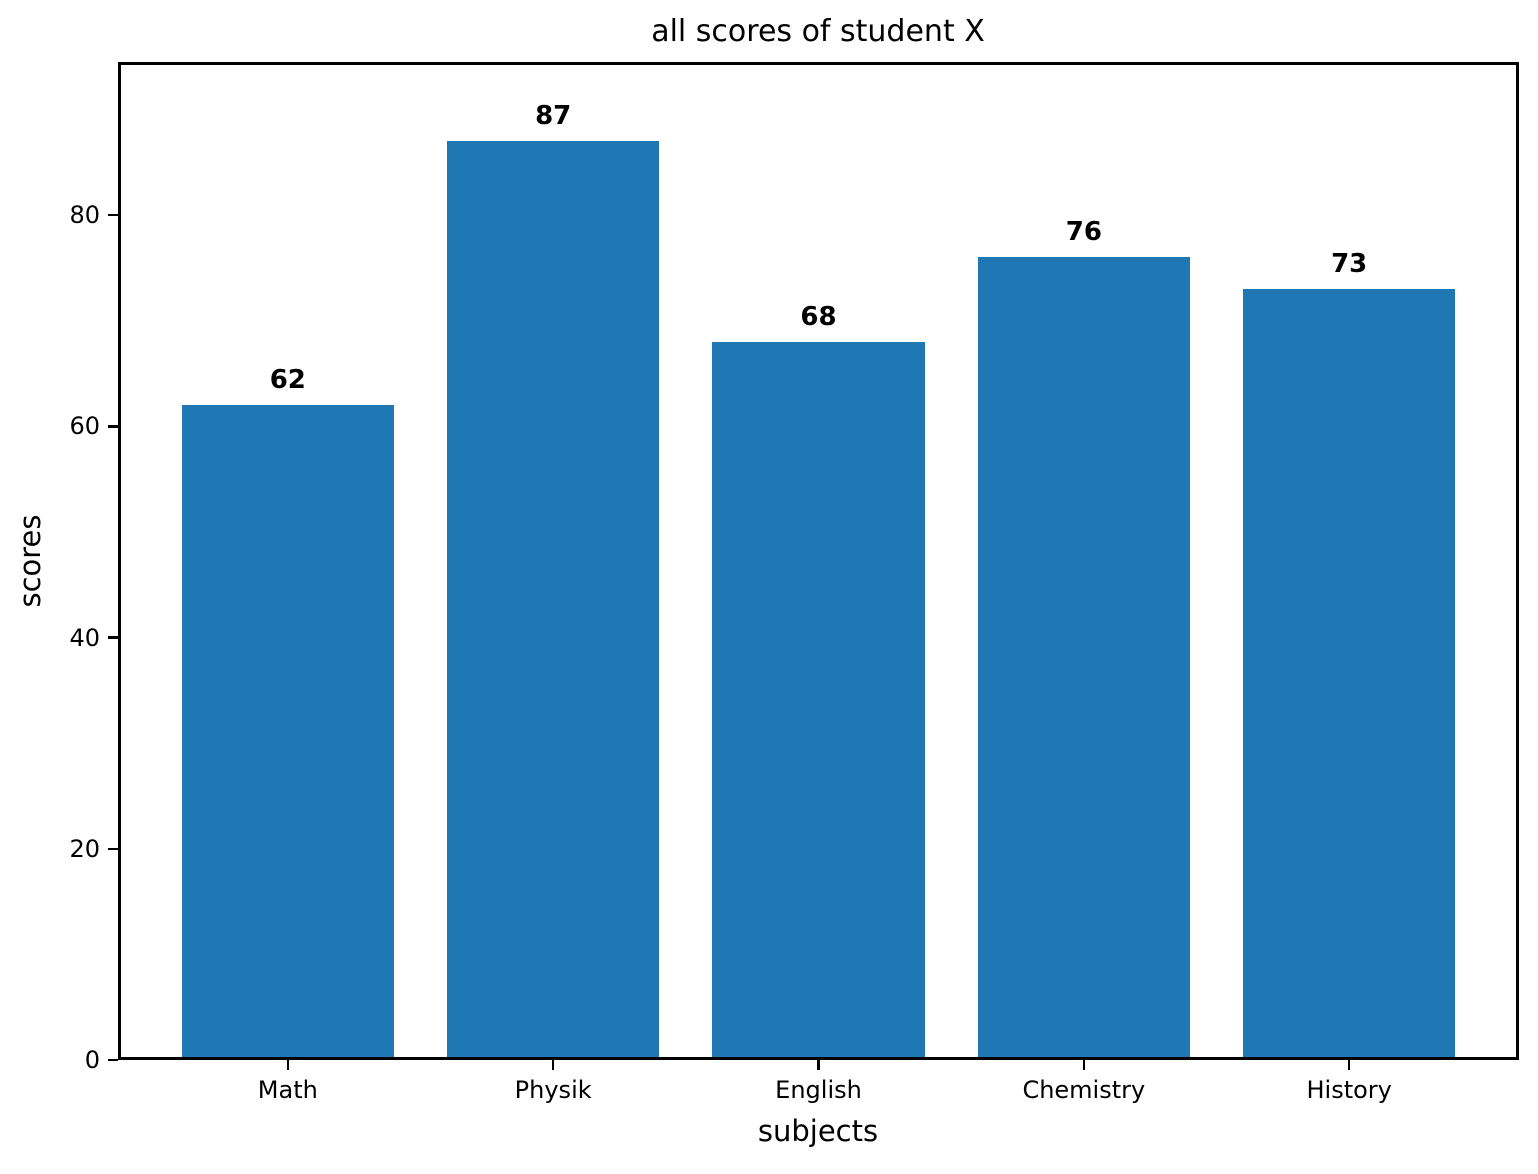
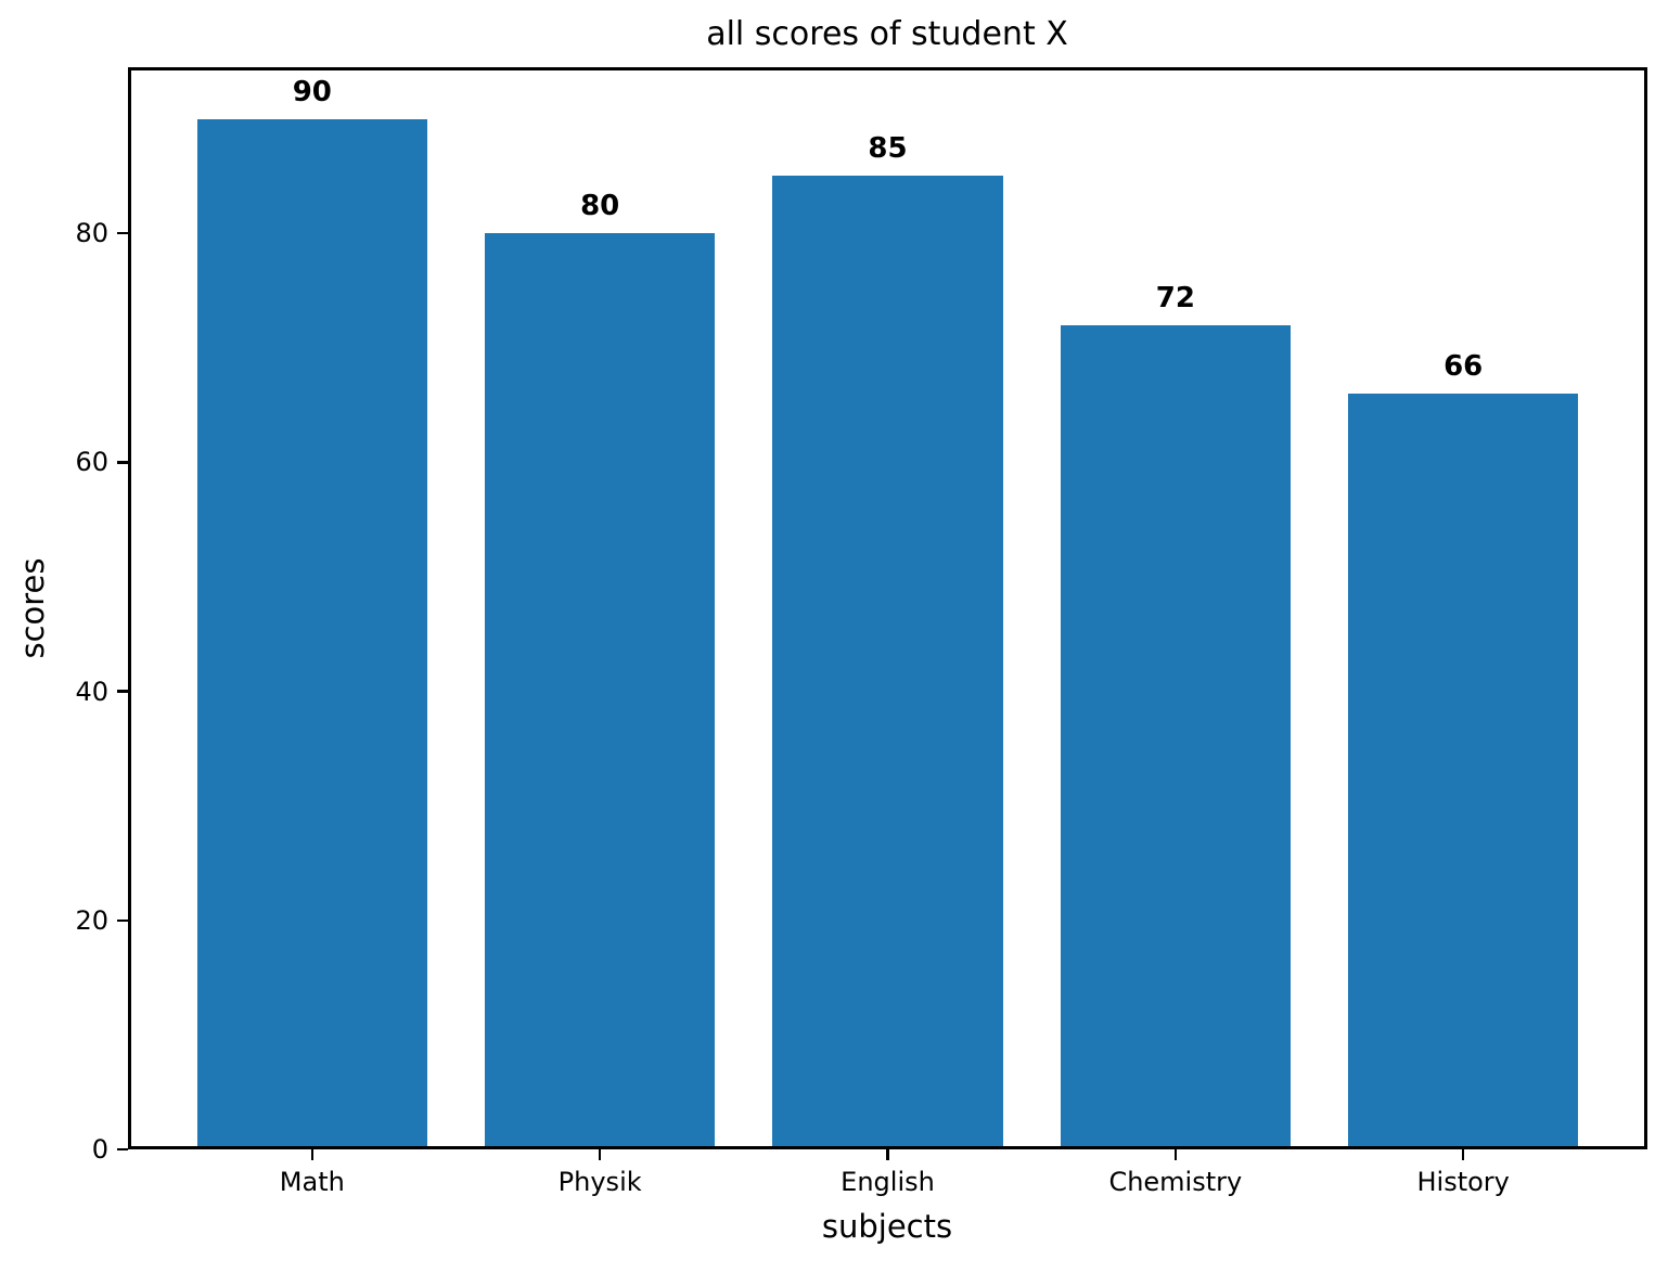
Math: 62 -> 90
Physik: 87 -> 80
English: 68 -> 85
Chemistry: 76 -> 72
History: 73 -> 66
